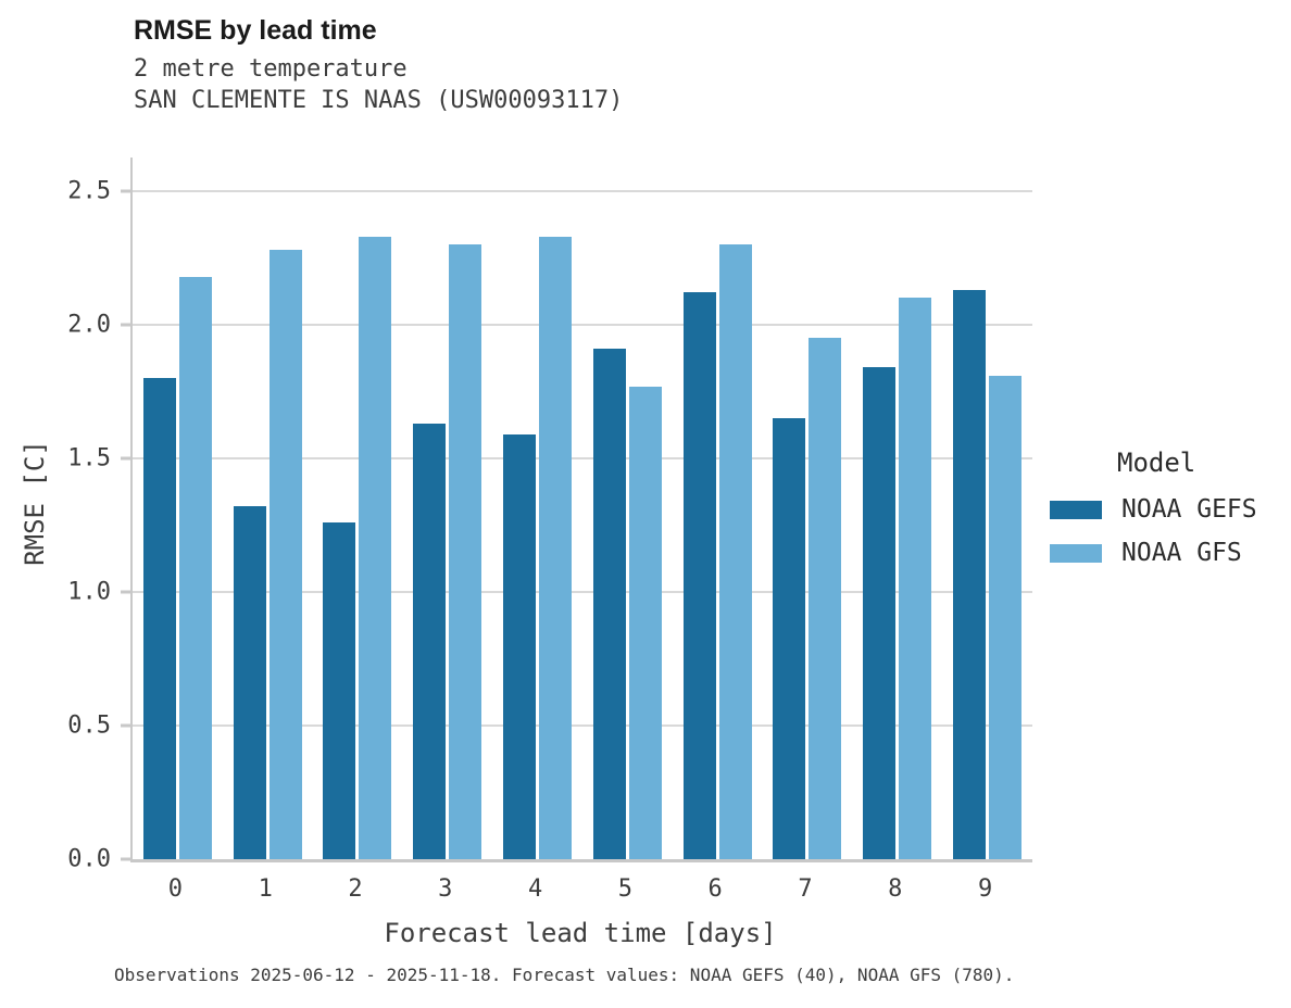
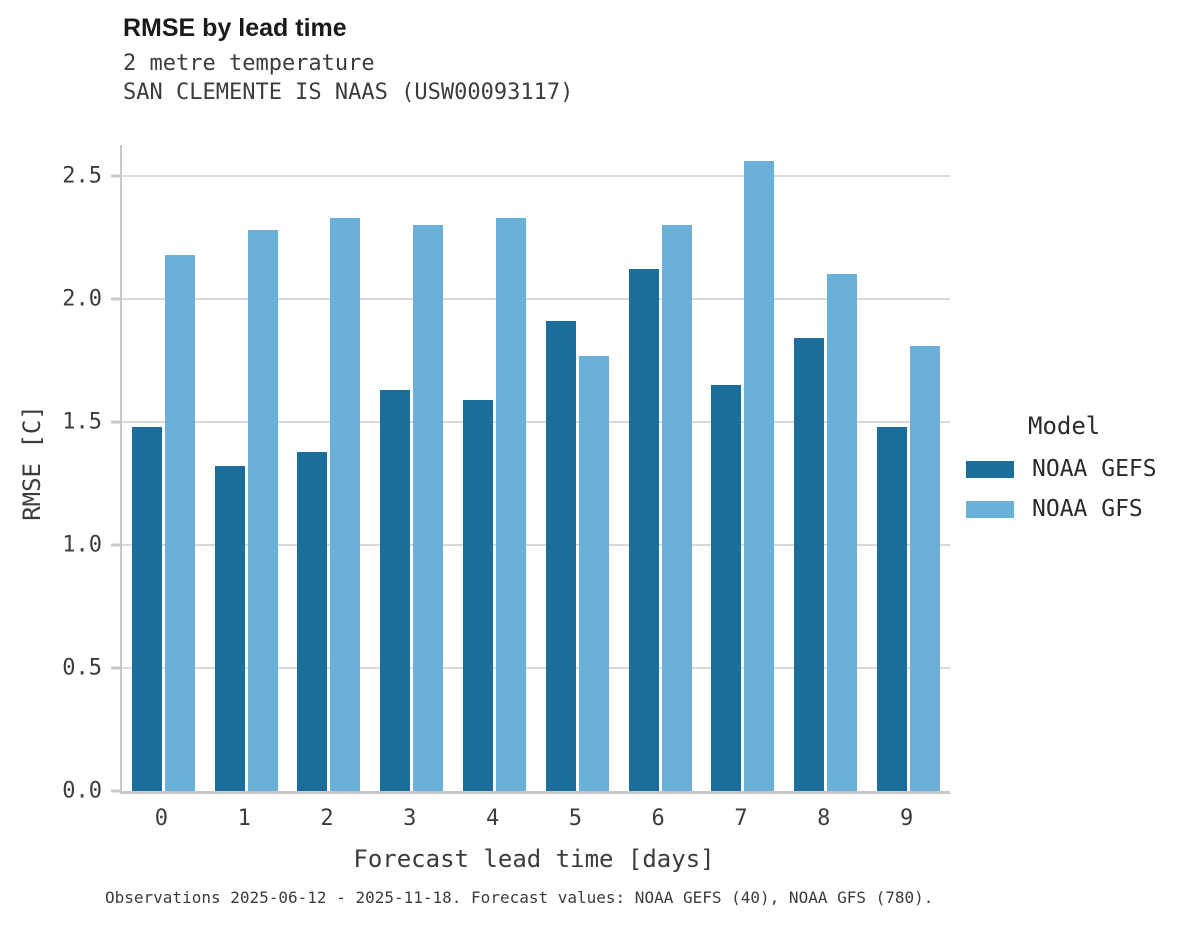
NOAA GEFS/0: 1.80 -> 1.48
NOAA GEFS/2: 1.26 -> 1.38
NOAA GFS/7: 1.95 -> 2.56
NOAA GEFS/9: 2.13 -> 1.48
